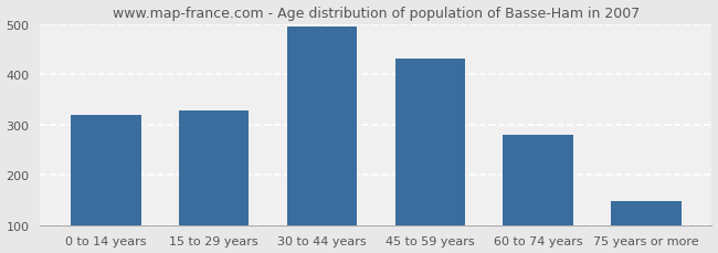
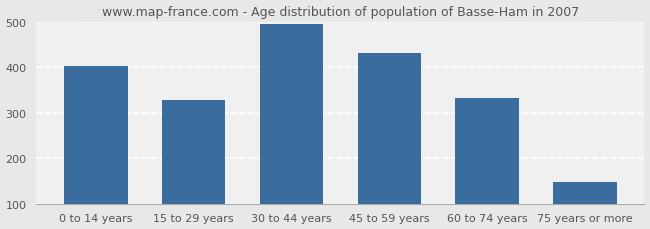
0 to 14 years: 320 -> 403
60 to 74 years: 280 -> 332
